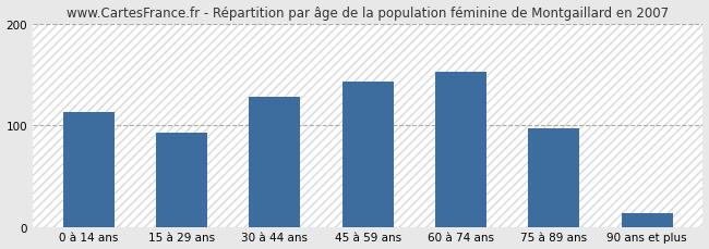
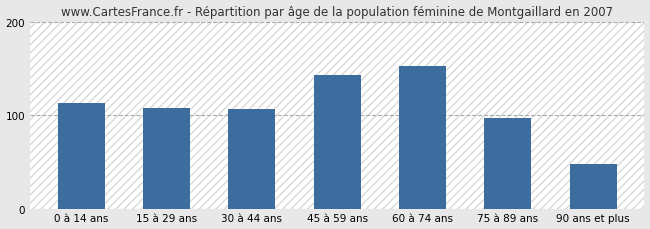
15 à 29 ans: 93 -> 108
30 à 44 ans: 128 -> 106
90 ans et plus: 13 -> 48
